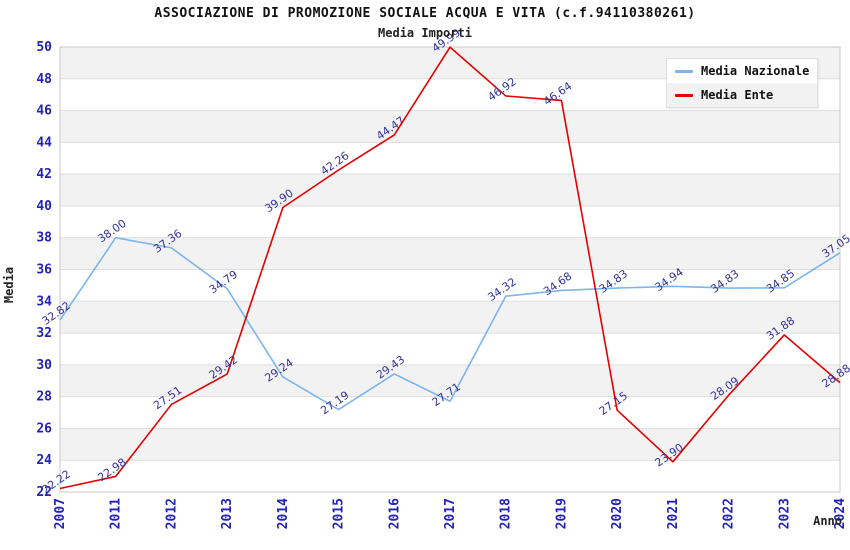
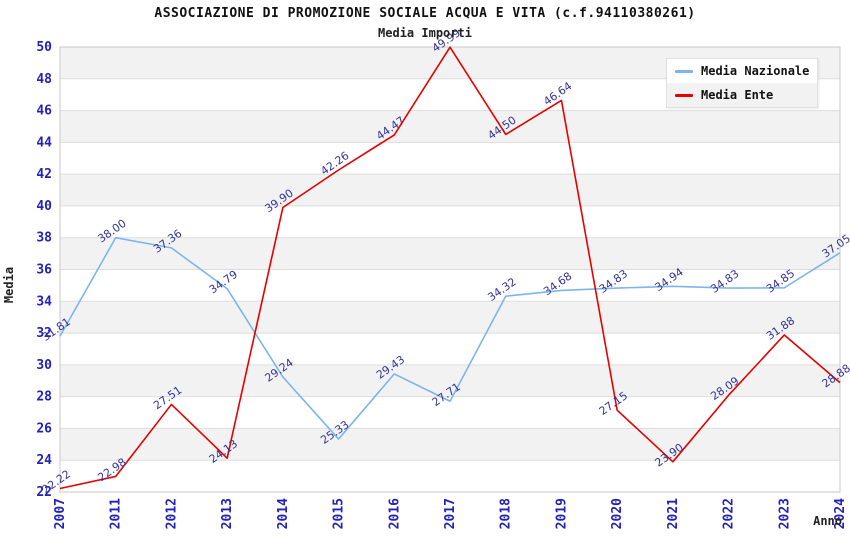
Media Nazionale/2007: 32.82 -> 31.81
Media Ente/2013: 29.42 -> 24.13
Media Nazionale/2015: 27.19 -> 25.33
Media Ente/2018: 46.92 -> 44.50
